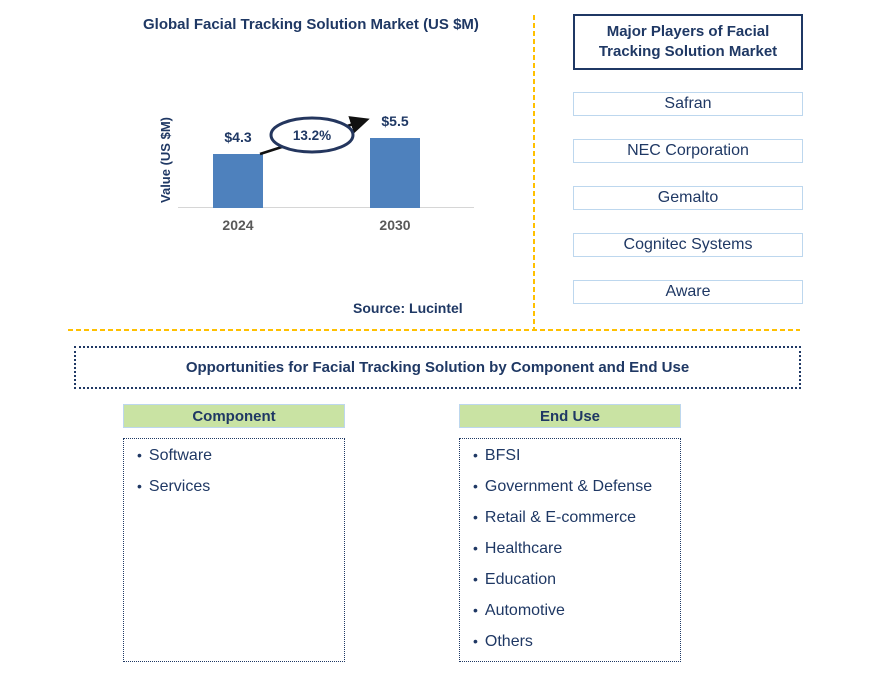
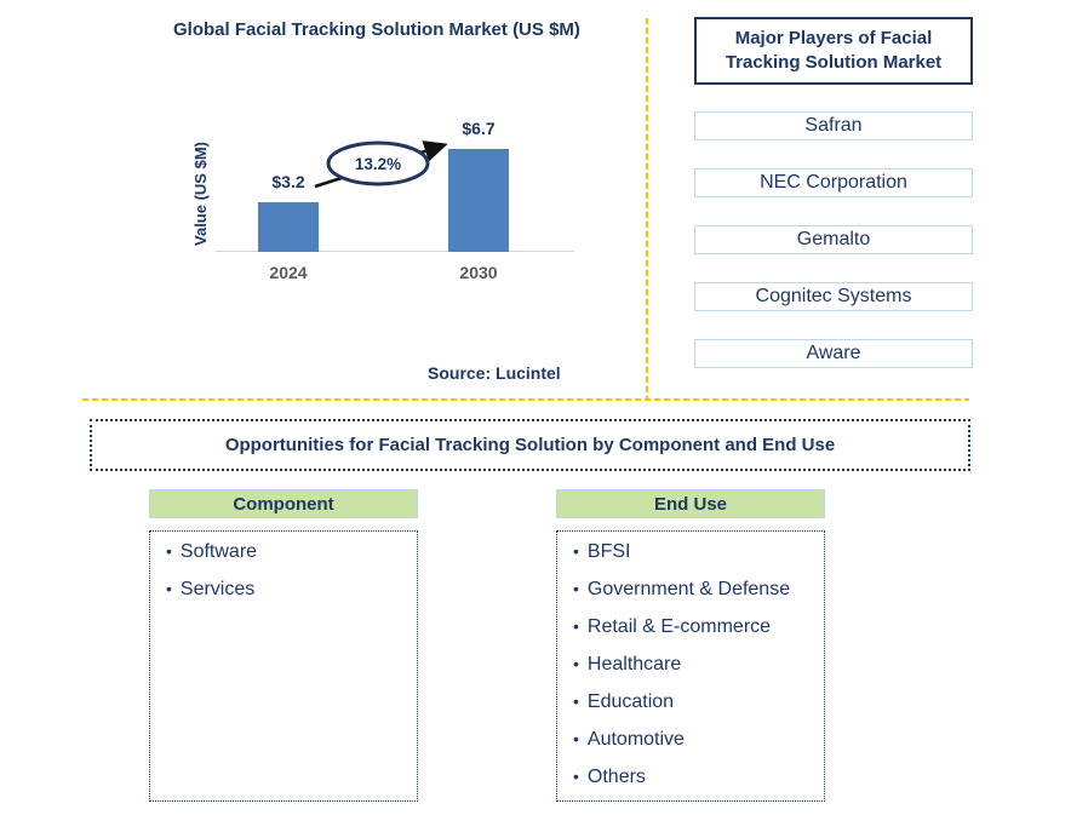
2024: $4.3 -> $3.2
2030: $5.5 -> $6.7
